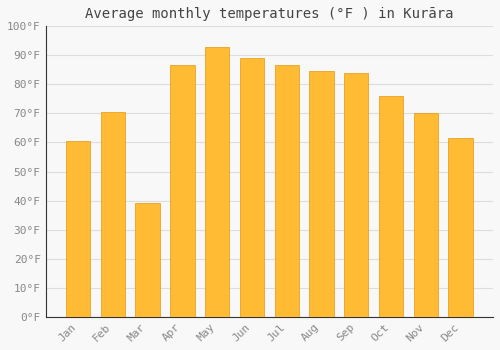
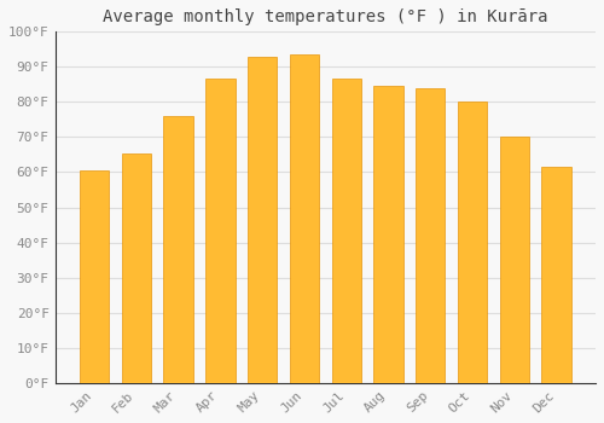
Feb: 70.5°F -> 65.5°F
Mar: 39.0°F -> 76.0°F
Jun: 89.0°F -> 93.5°F
Oct: 76.0°F -> 80.0°F
